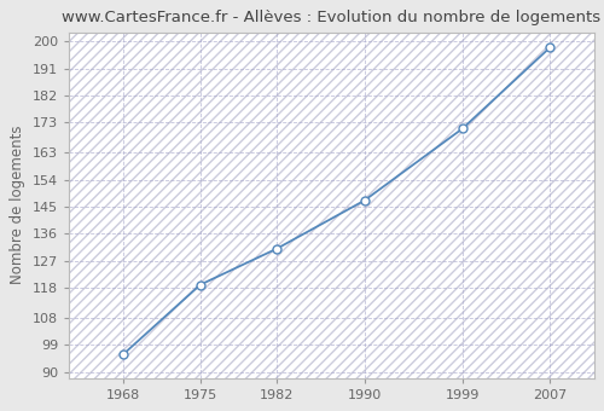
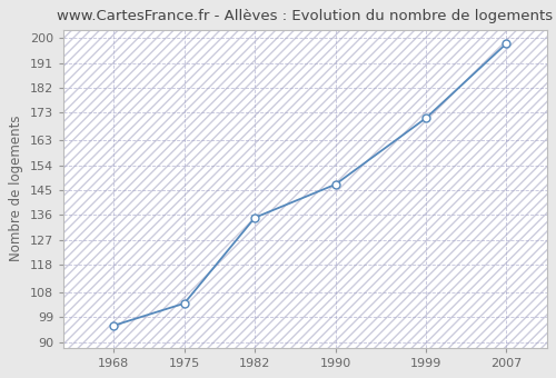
1975: 119 -> 104
1982: 131 -> 135
